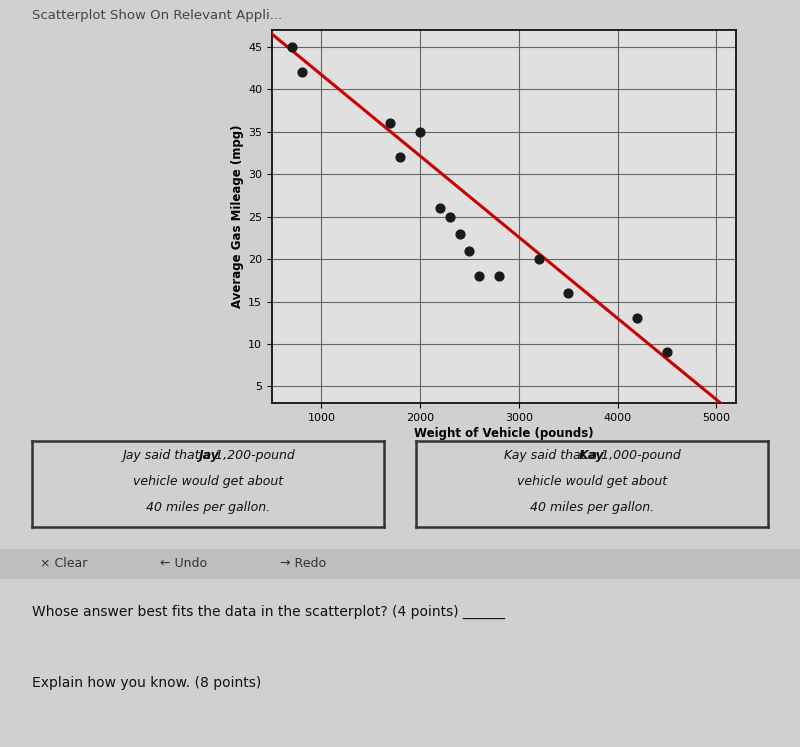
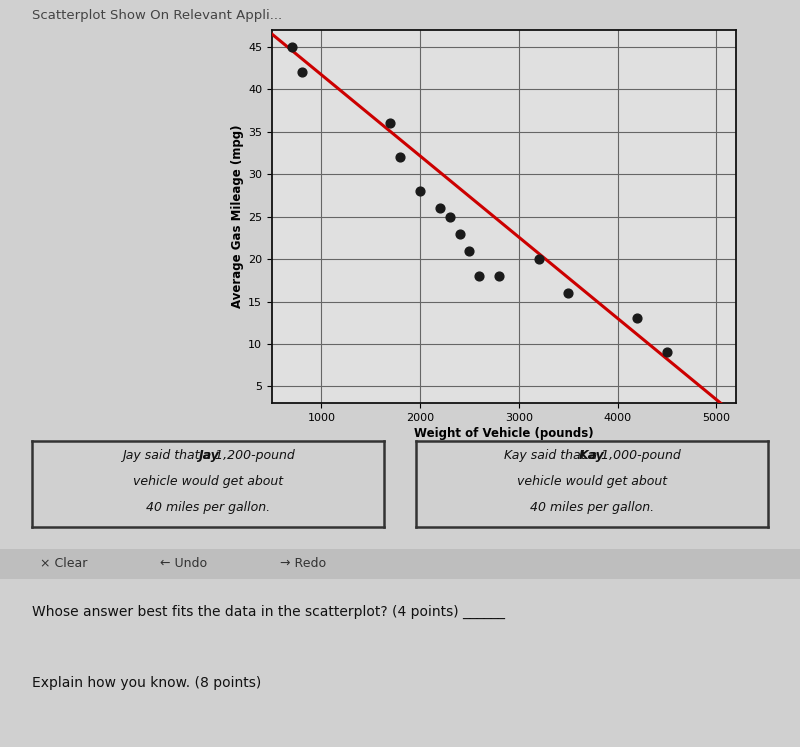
2000: 35 -> 28
